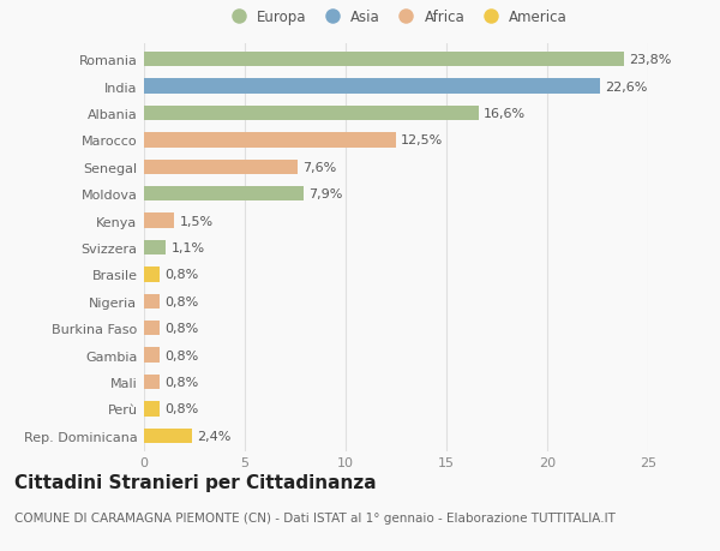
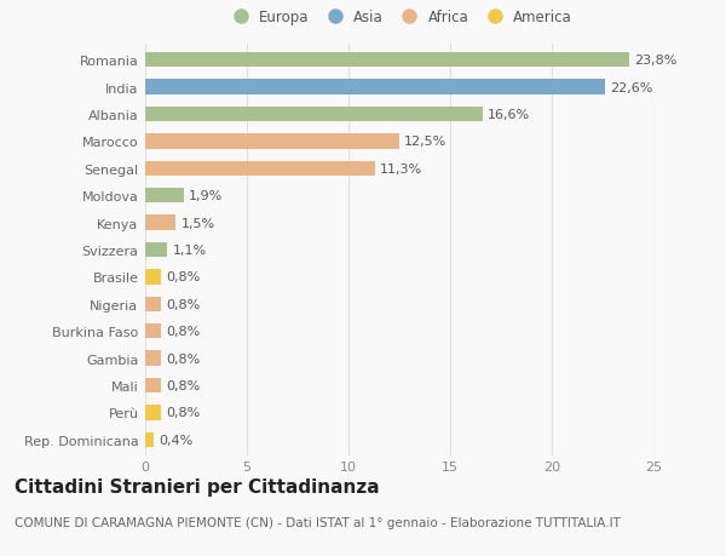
Senegal: 7,6% -> 11,3%
Moldova: 7,9% -> 1,9%
Rep. Dominicana: 2,4% -> 0,4%
